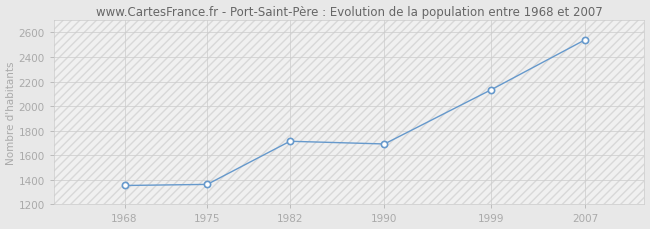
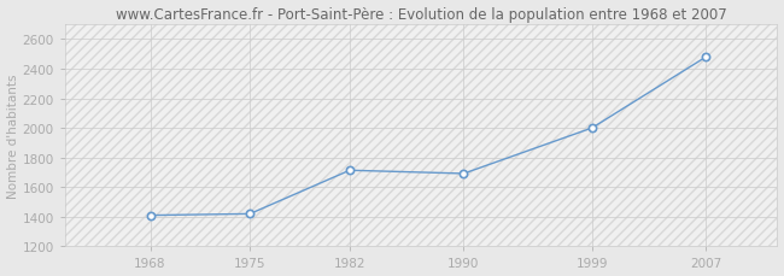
1968: 1350 -> 1410
1975: 1360 -> 1420
1999: 2130 -> 2000
2007: 2540 -> 2480
